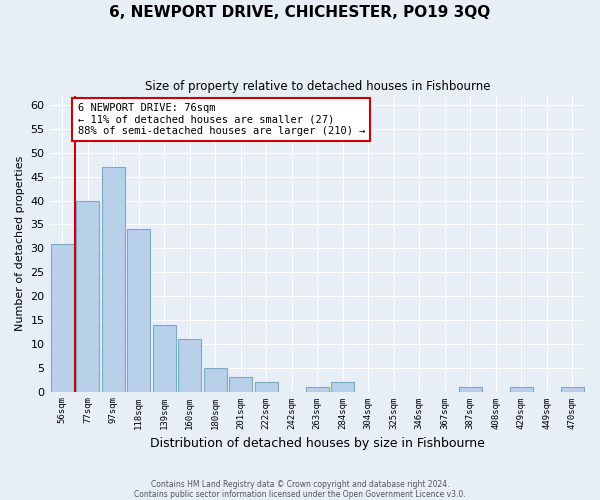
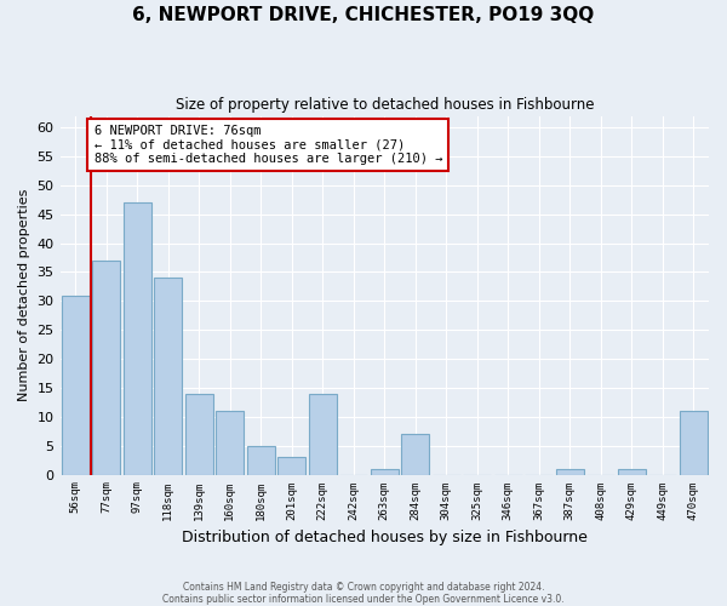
77sqm: 40 -> 37
222sqm: 2 -> 14
284sqm: 2 -> 7
470sqm: 1 -> 11
